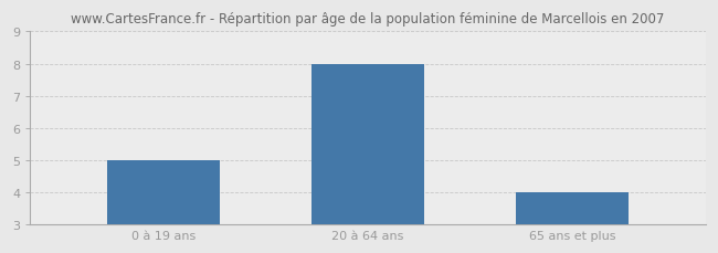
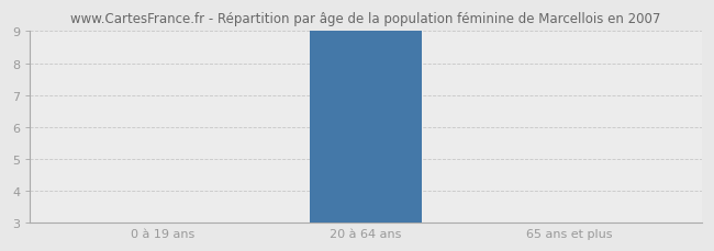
0 à 19 ans: 5 -> 3
20 à 64 ans: 8 -> 9
65 ans et plus: 4 -> 3
